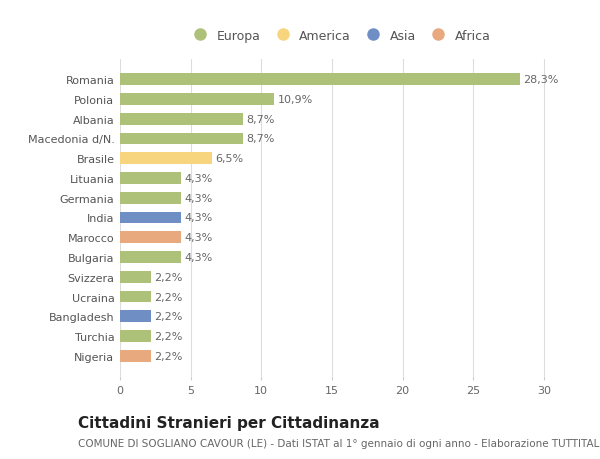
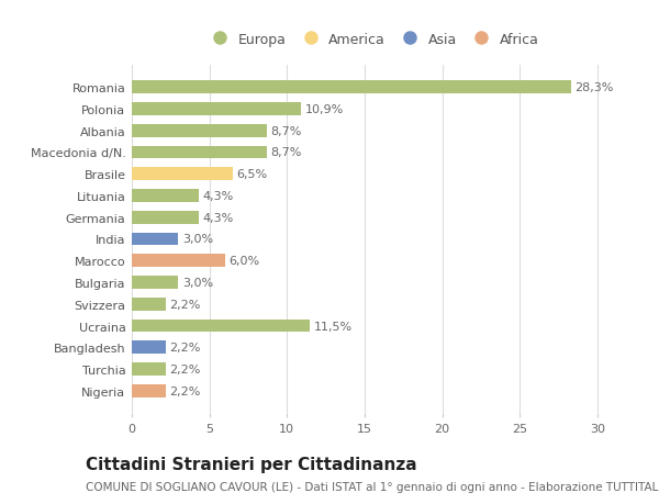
India: 4,3% -> 3,0%
Marocco: 4,3% -> 6,0%
Bulgaria: 4,3% -> 3,0%
Ucraina: 2,2% -> 11,5%
